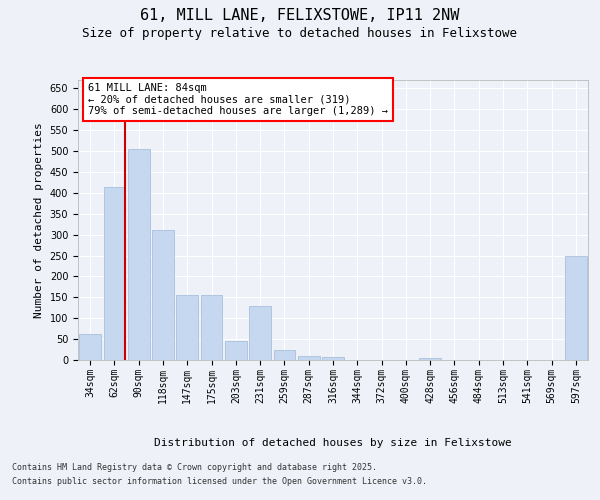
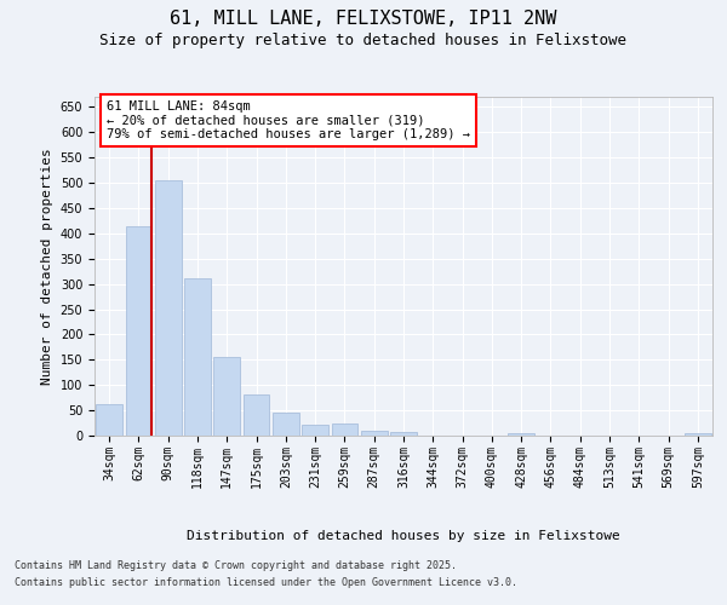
175sqm: 155 -> 82
231sqm: 130 -> 22
597sqm: 250 -> 5
